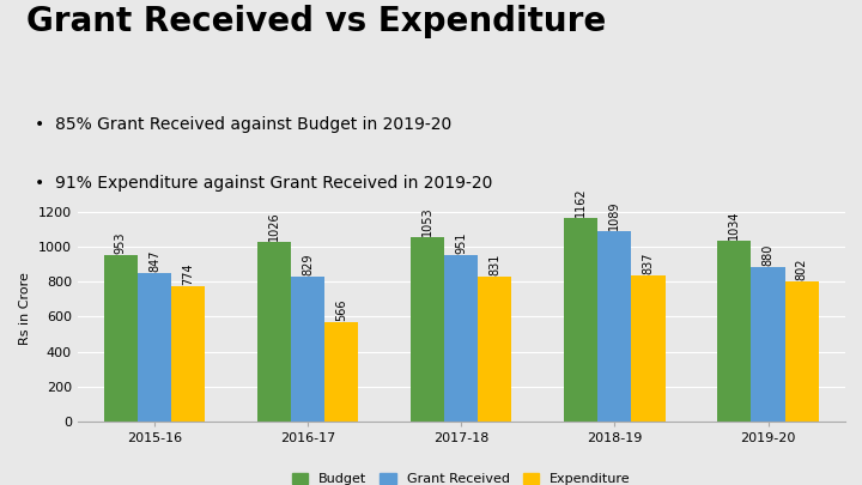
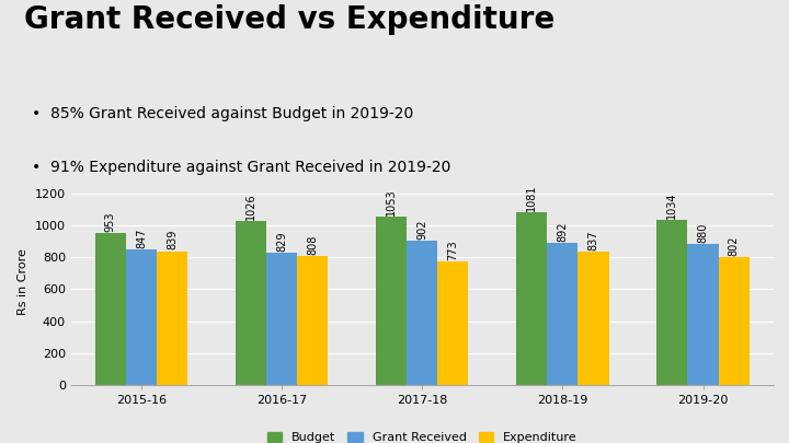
Expenditure/2015-16: 774 -> 839
Expenditure/2016-17: 566 -> 808
Grant Received/2017-18: 951 -> 902
Expenditure/2017-18: 831 -> 773
Budget/2018-19: 1162 -> 1081
Grant Received/2018-19: 1089 -> 892
